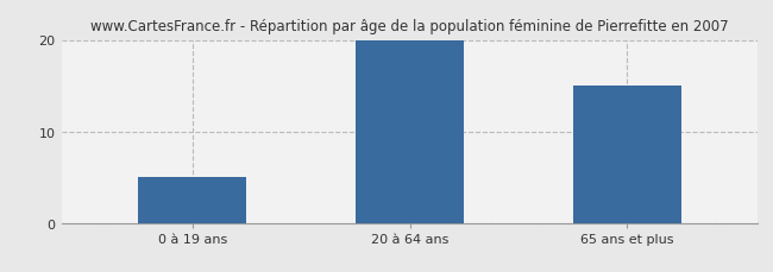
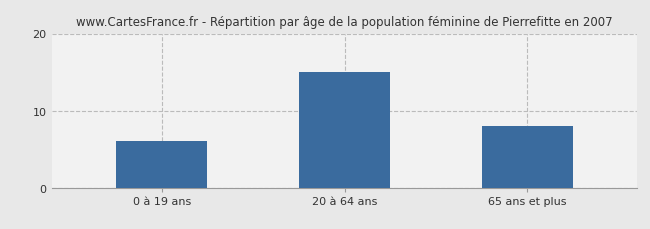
0 à 19 ans: 5 -> 6
20 à 64 ans: 20 -> 15
65 ans et plus: 15 -> 8
